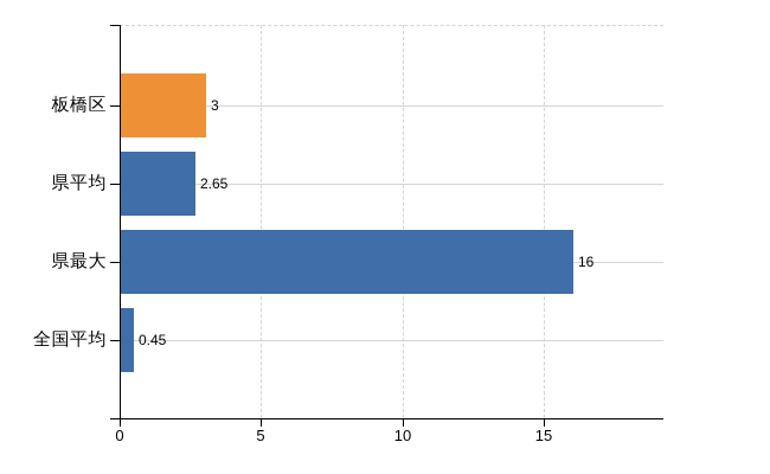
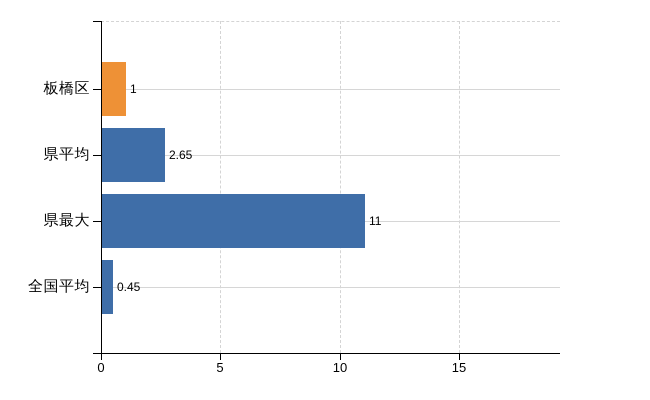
板橋区: 3 -> 1
県最大: 16 -> 11
